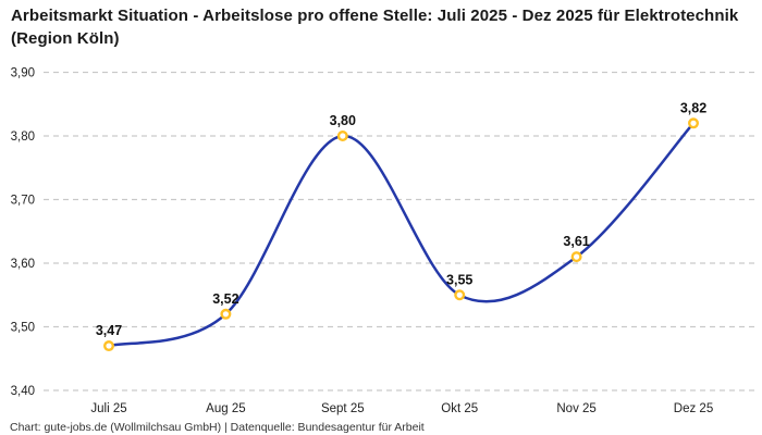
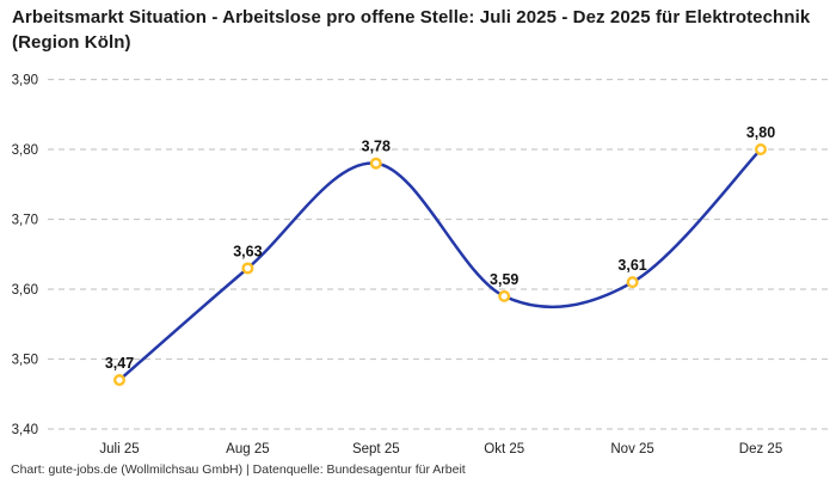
Aug 25: 3,52 -> 3,63
Sept 25: 3,80 -> 3,78
Okt 25: 3,55 -> 3,59
Dez 25: 3,82 -> 3,80
